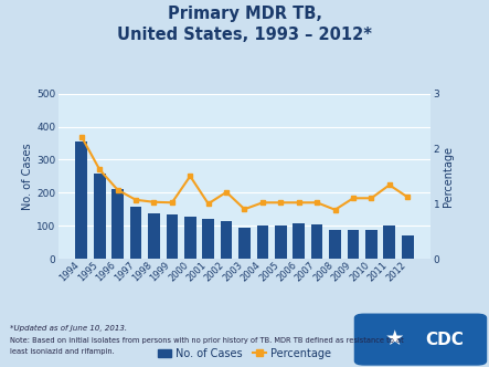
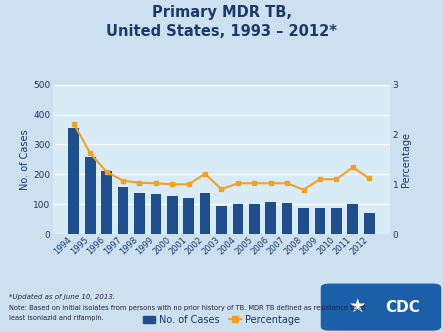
Percentage/2000: 1.50 -> 1.00
No. of Cases/2002: 115 -> 138
